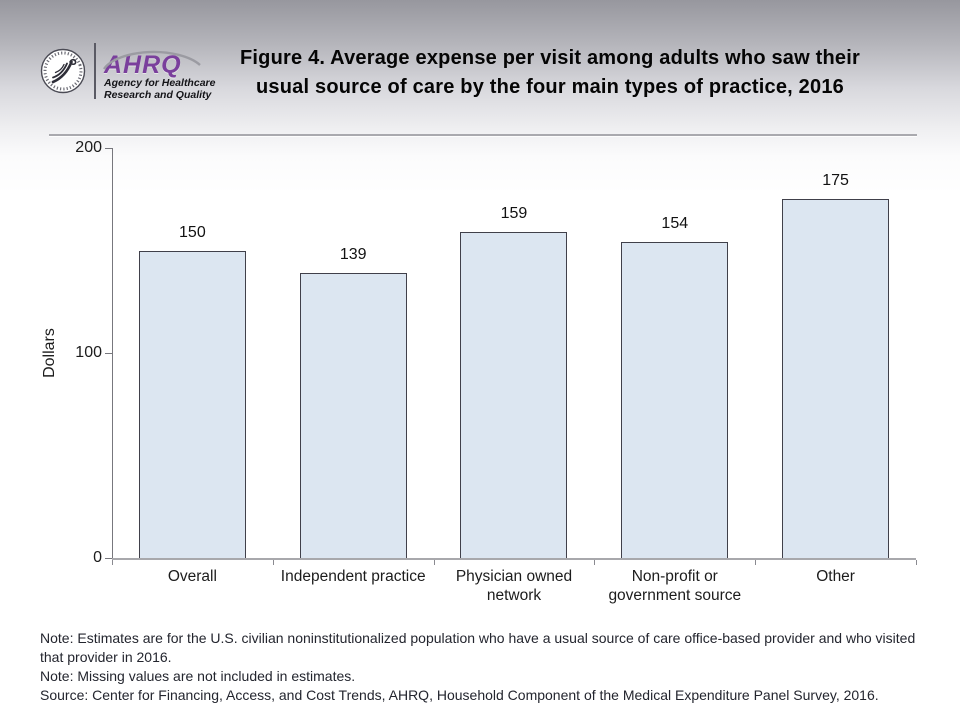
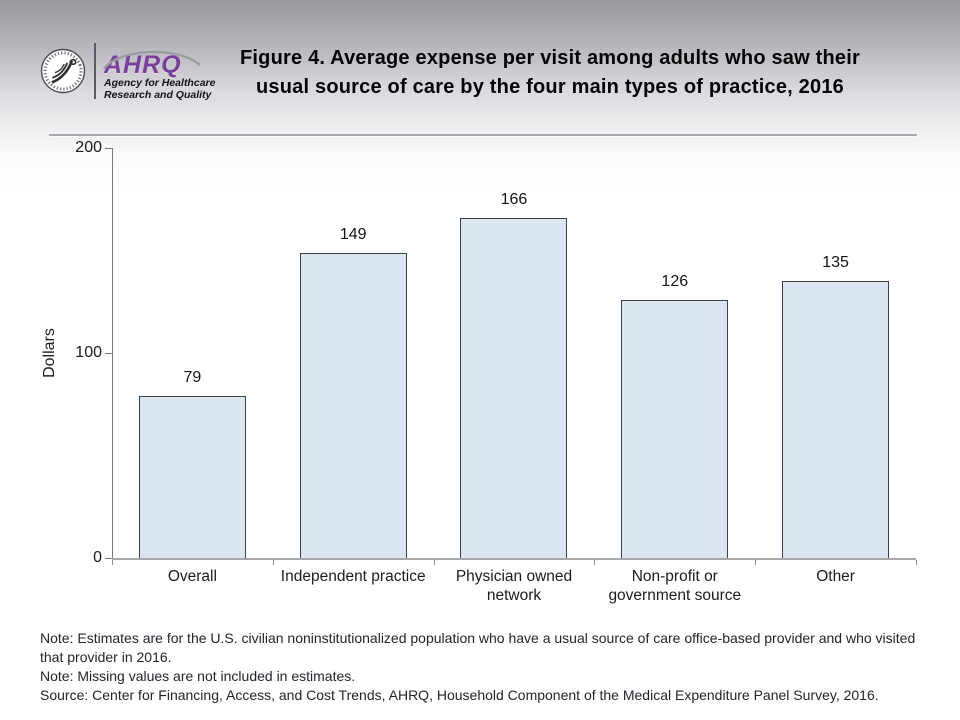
Overall: 150 -> 79
Independent practice: 139 -> 149
Physician owned network: 159 -> 166
Non-profit or government source: 154 -> 126
Other: 175 -> 135
